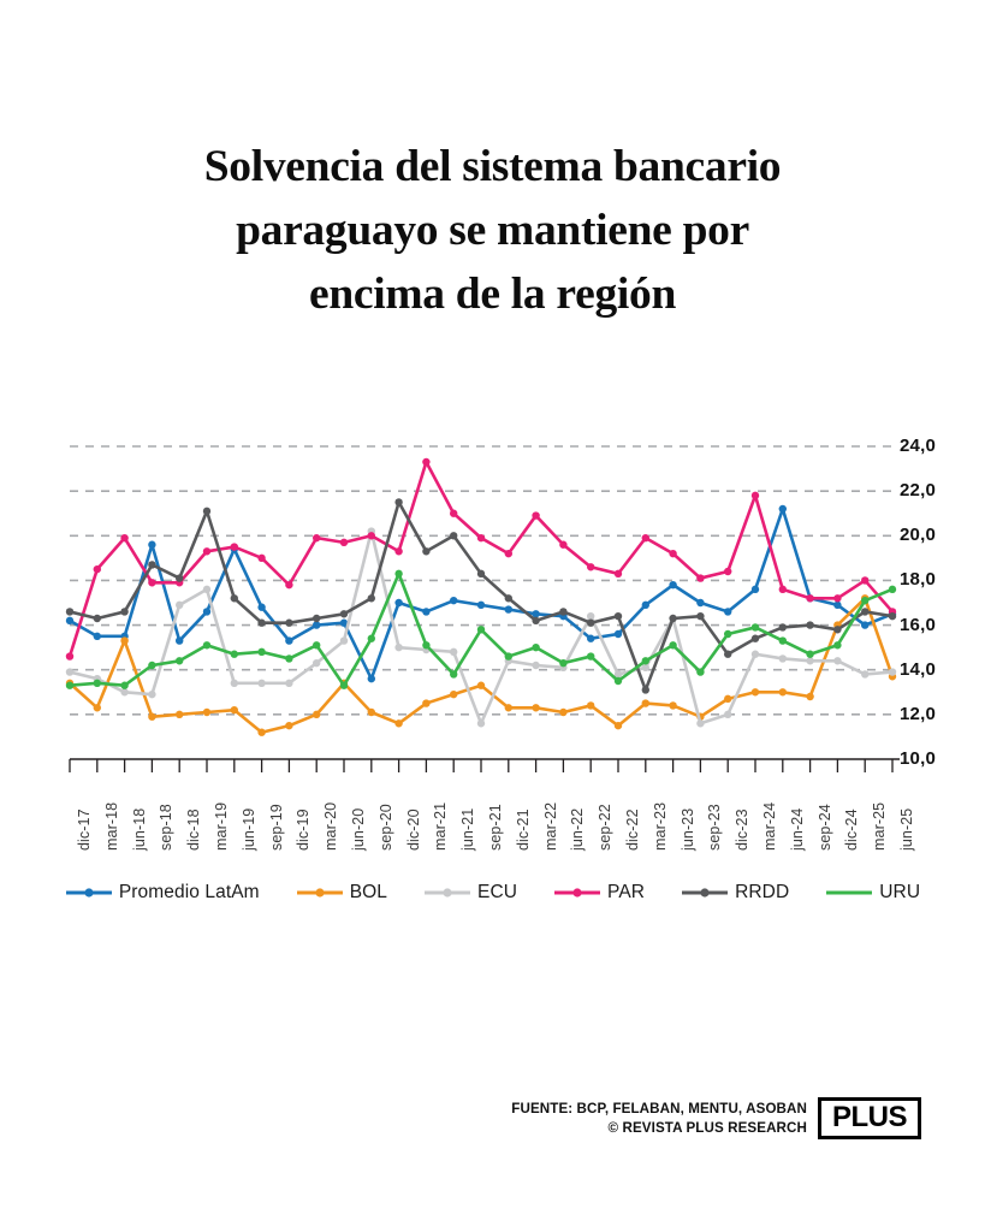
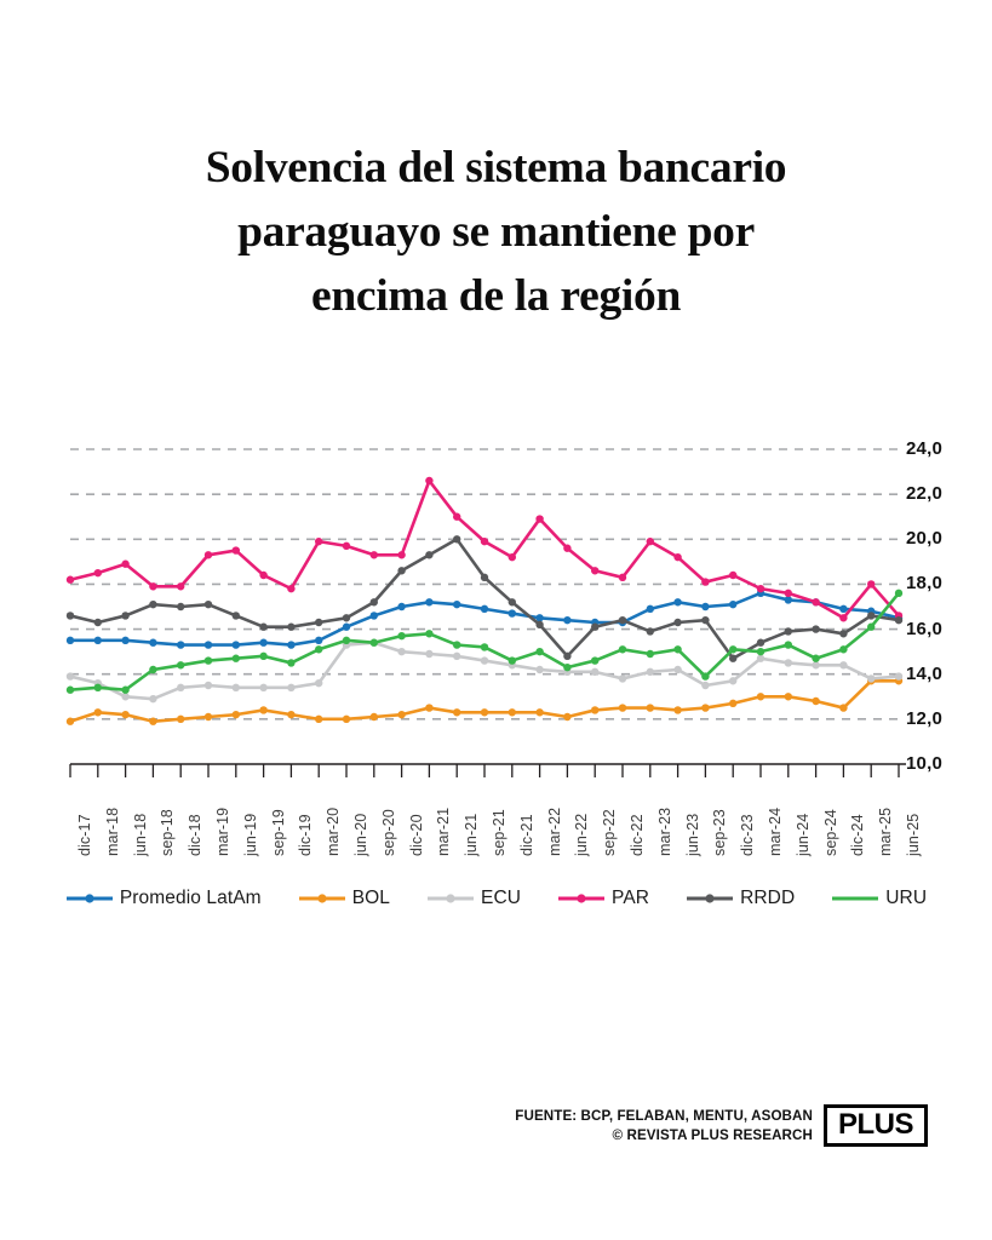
Promedio LatAm/dic-17: 16,2 -> 15,5
BOL/dic-17: 13,4 -> 11,9
PAR/dic-17: 14,6 -> 18,2
BOL/jun-18: 15,3 -> 12,2
PAR/jun-18: 19,9 -> 18,9
Promedio LatAm/sep-18: 19,6 -> 15,4
RRDD/sep-18: 18,7 -> 17,1
ECU/dic-18: 16,9 -> 13,4
RRDD/dic-18: 18,1 -> 17,0
Promedio LatAm/mar-19: 16,6 -> 15,3
ECU/mar-19: 17,6 -> 13,5
RRDD/mar-19: 21,1 -> 17,1
URU/mar-19: 15,1 -> 14,6
Promedio LatAm/jun-19: 19,4 -> 15,3
RRDD/jun-19: 17,2 -> 16,6
Promedio LatAm/sep-19: 16,8 -> 15,4
BOL/sep-19: 11,2 -> 12,4
PAR/sep-19: 19,0 -> 18,4
BOL/dic-19: 11,5 -> 12,2
Promedio LatAm/mar-20: 16,0 -> 15,5
ECU/mar-20: 14,3 -> 13,6
BOL/jun-20: 13,4 -> 12,0
URU/jun-20: 13,3 -> 15,5
Promedio LatAm/sep-20: 13,6 -> 16,6
ECU/sep-20: 20,2 -> 15,4
PAR/sep-20: 20,0 -> 19,3
BOL/dic-20: 11,6 -> 12,2
RRDD/dic-20: 21,5 -> 18,6
URU/dic-20: 18,3 -> 15,7
Promedio LatAm/mar-21: 16,6 -> 17,2
PAR/mar-21: 23,3 -> 22,6
URU/mar-21: 15,1 -> 15,8
BOL/jun-21: 12,9 -> 12,3
URU/jun-21: 13,8 -> 15,3
BOL/sep-21: 13,3 -> 12,3
ECU/sep-21: 11,6 -> 14,6
URU/sep-21: 15,8 -> 15,2
RRDD/jun-22: 16,6 -> 14,8
Promedio LatAm/sep-22: 15,4 -> 16,3
ECU/sep-22: 16,4 -> 14,1
Promedio LatAm/dic-22: 15,6 -> 16,3
BOL/dic-22: 11,5 -> 12,5
URU/dic-22: 13,5 -> 15,1
RRDD/mar-23: 13,1 -> 15,9
URU/mar-23: 14,4 -> 14,9
Promedio LatAm/jun-23: 17,8 -> 17,2
ECU/jun-23: 16,3 -> 14,2
BOL/sep-23: 11,9 -> 12,5
ECU/sep-23: 11,6 -> 13,5
Promedio LatAm/dic-23: 16,6 -> 17,1
ECU/dic-23: 12,0 -> 13,7
URU/dic-23: 15,6 -> 15,1
PAR/mar-24: 21,8 -> 17,8
URU/mar-24: 15,9 -> 15,0
Promedio LatAm/jun-24: 21,2 -> 17,3
BOL/dic-24: 16,0 -> 12,5
PAR/dic-24: 17,2 -> 16,5
Promedio LatAm/mar-25: 16,0 -> 16,8
BOL/mar-25: 17,2 -> 13,7
URU/mar-25: 17,1 -> 16,1
